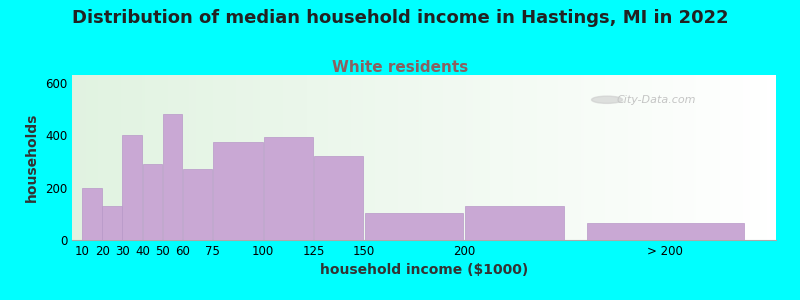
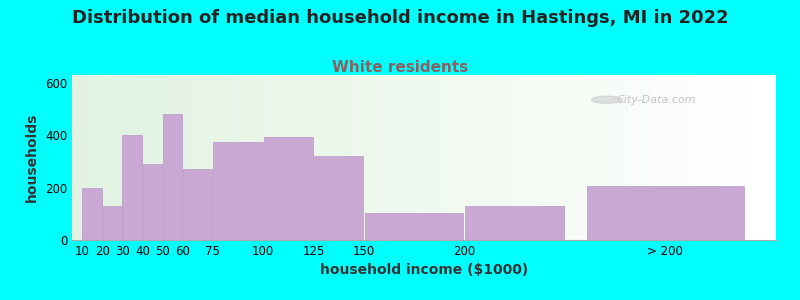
> 200: 65 -> 205
